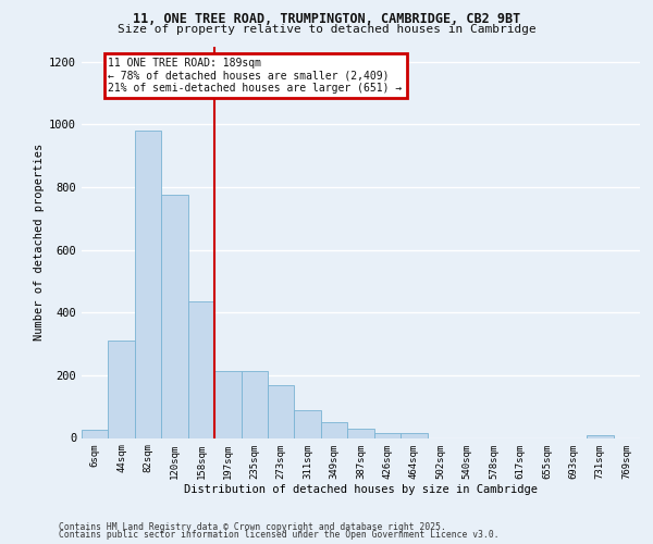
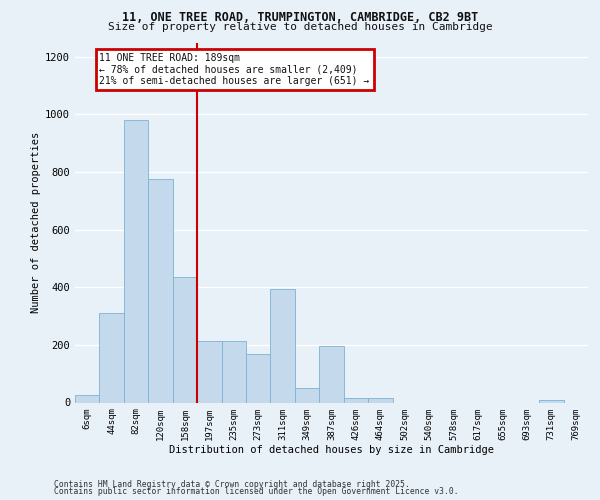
311sqm: 90 -> 395
387sqm: 30 -> 195
